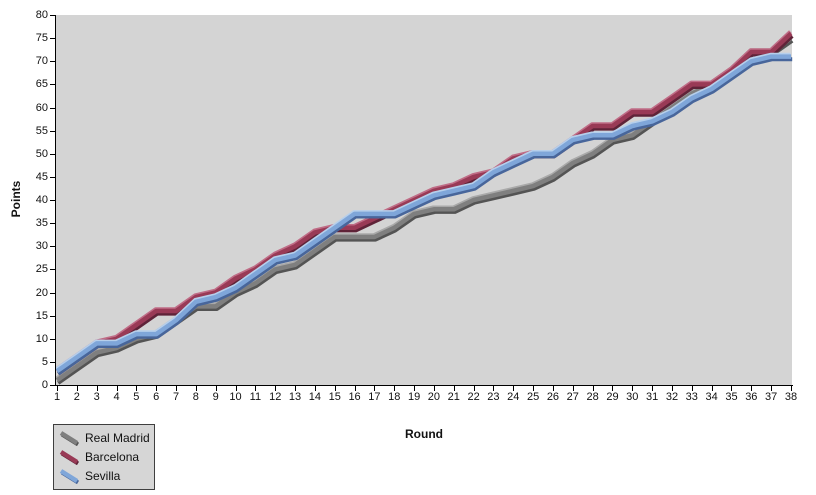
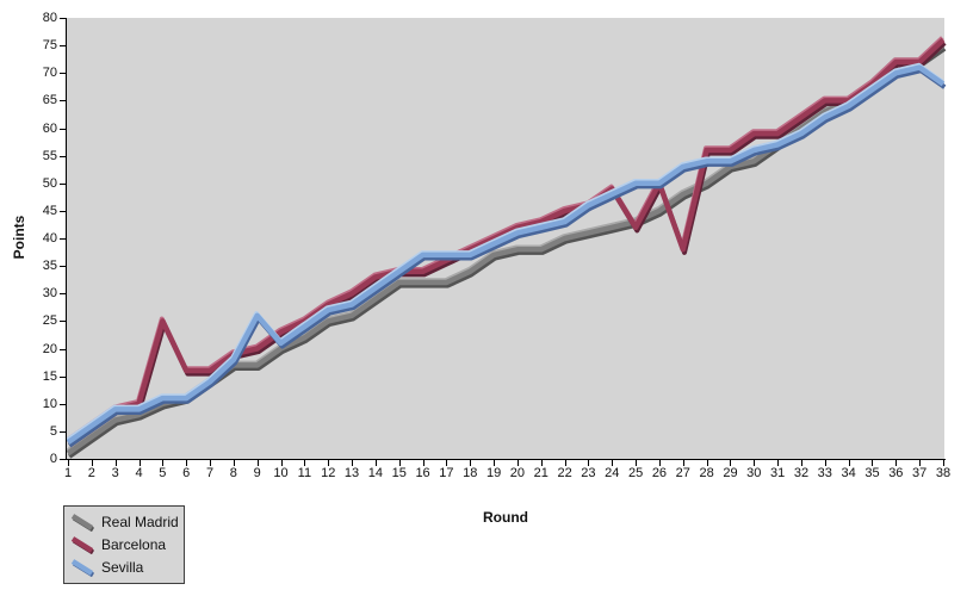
Barcelona/5: 13 -> 25
Sevilla/9: 19 -> 26
Barcelona/25: 50 -> 42
Barcelona/27: 53 -> 38
Sevilla/38: 71 -> 68
